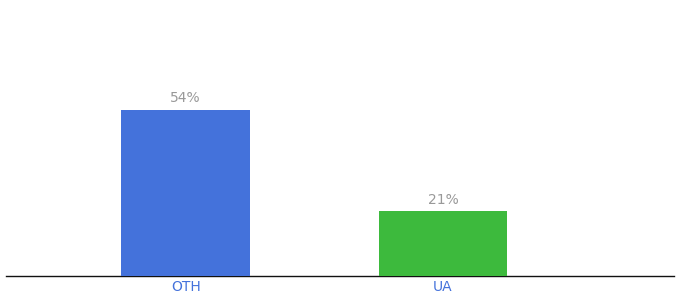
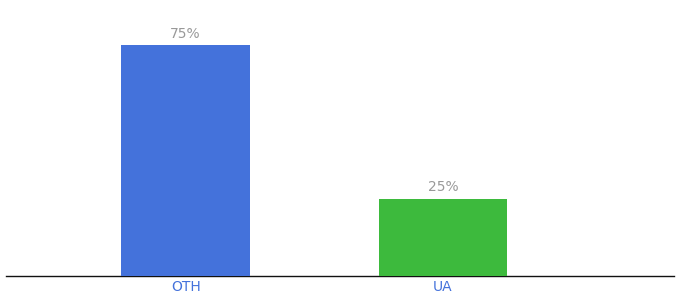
OTH: 54% -> 75%
UA: 21% -> 25%
